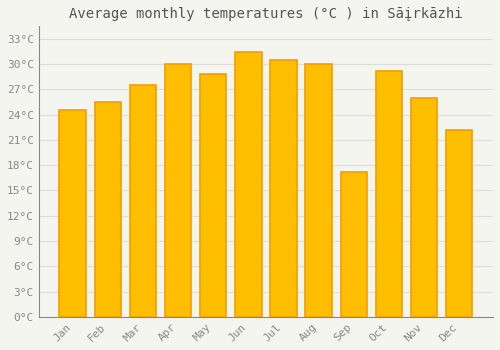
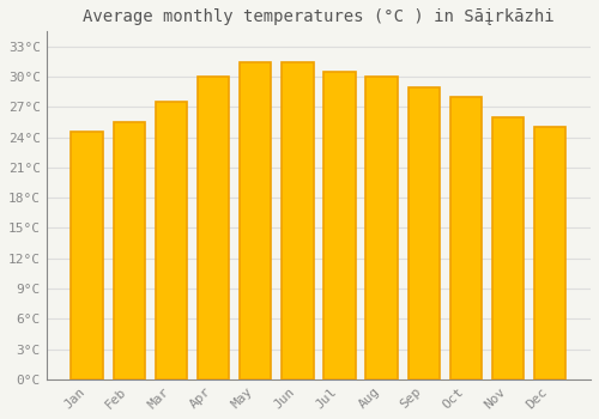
May: 28.8°C -> 31.5°C
Sep: 17.2°C -> 29.0°C
Oct: 29.2°C -> 28.0°C
Dec: 22.2°C -> 25.0°C
